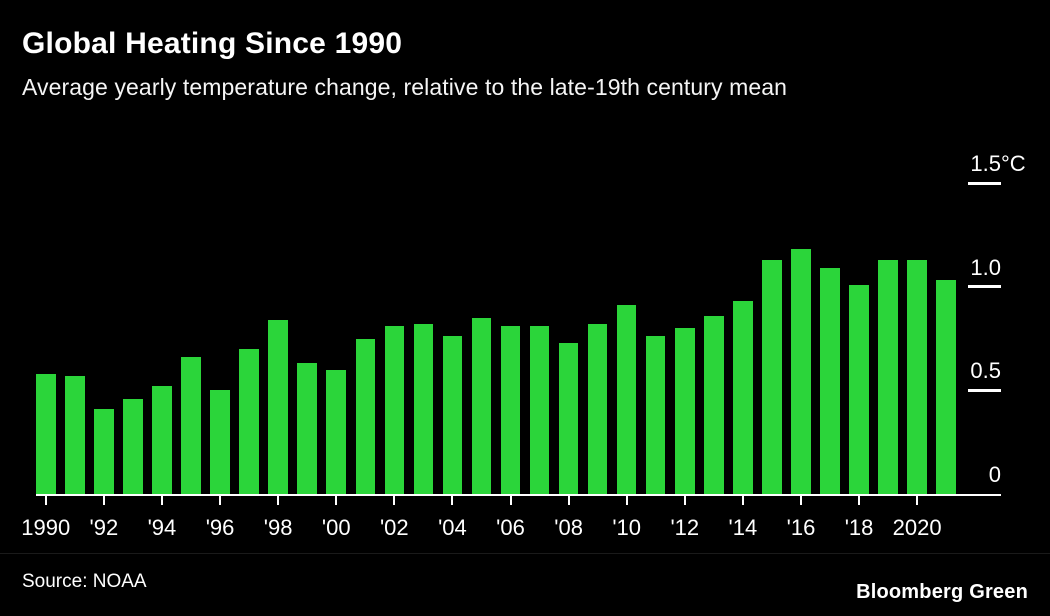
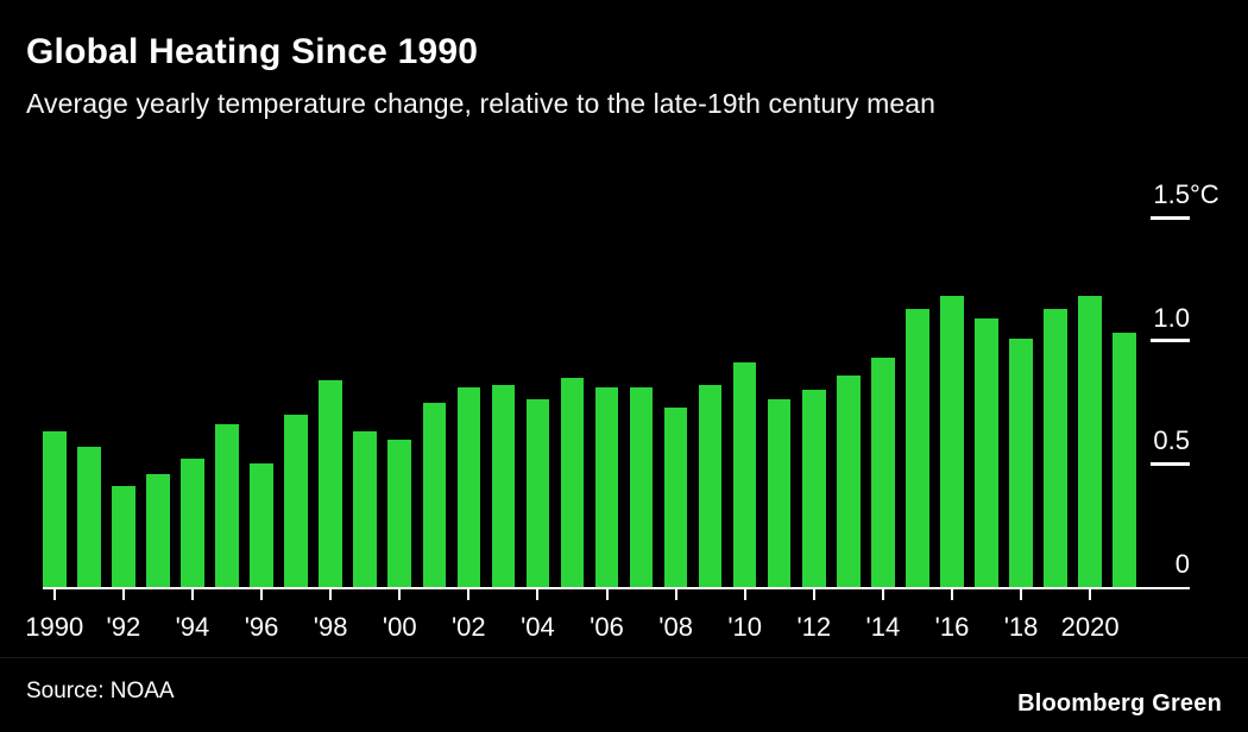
1990: 0.58 -> 0.63
2020: 1.13 -> 1.18
